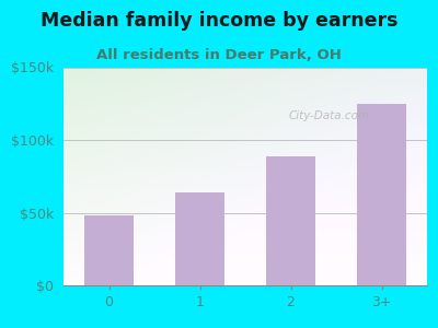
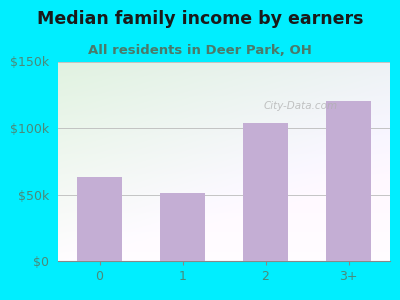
0: $48k -> $63k
1: $64k -> $51k
2: $89k -> $104k
3+: $125k -> $120k
